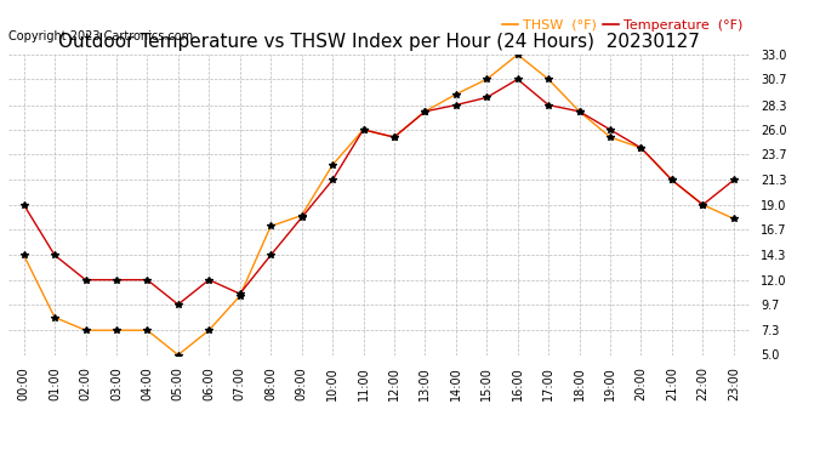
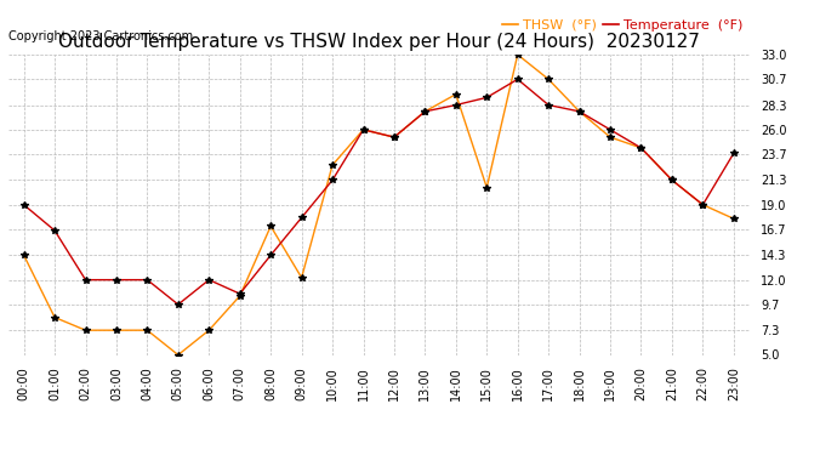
Temperature (°F)/01:00: 14.3 -> 16.6
THSW (°F)/09:00: 18.0 -> 12.2
THSW (°F)/15:00: 30.7 -> 20.6
Temperature (°F)/23:00: 21.3 -> 23.8
